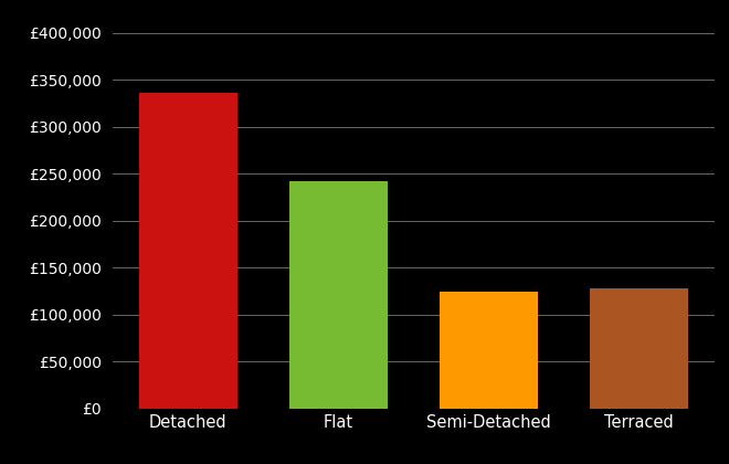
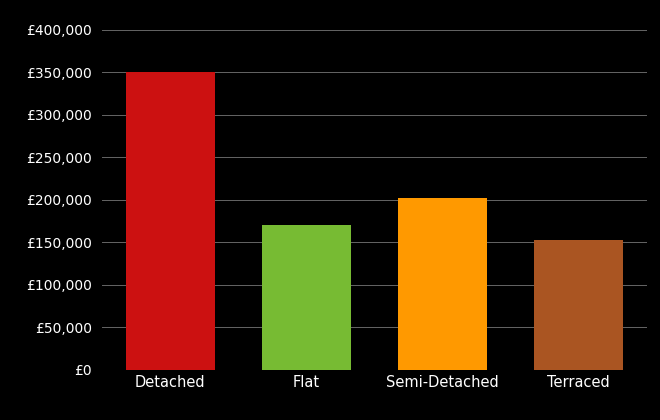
Detached: £336,000 -> £350,000
Flat: £242,000 -> £170,000
Semi-Detached: £124,000 -> £202,000
Terraced: £128,000 -> £153,000
